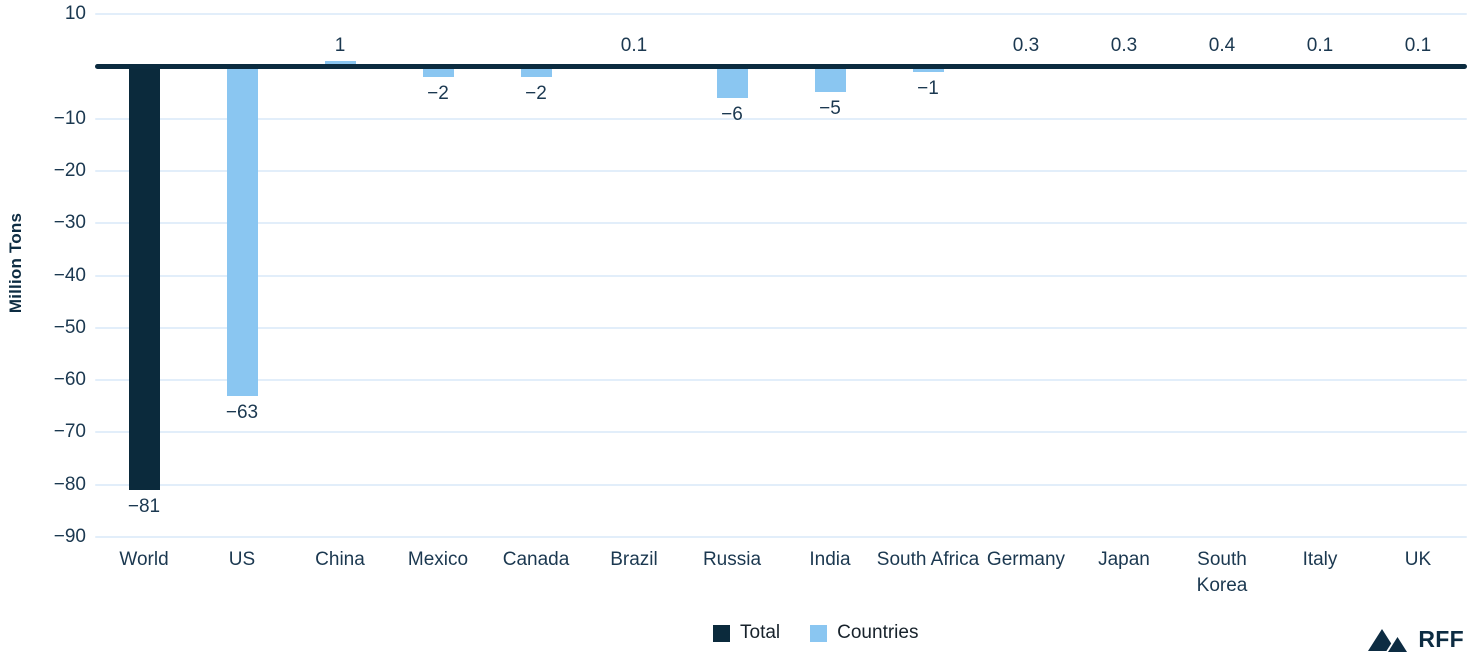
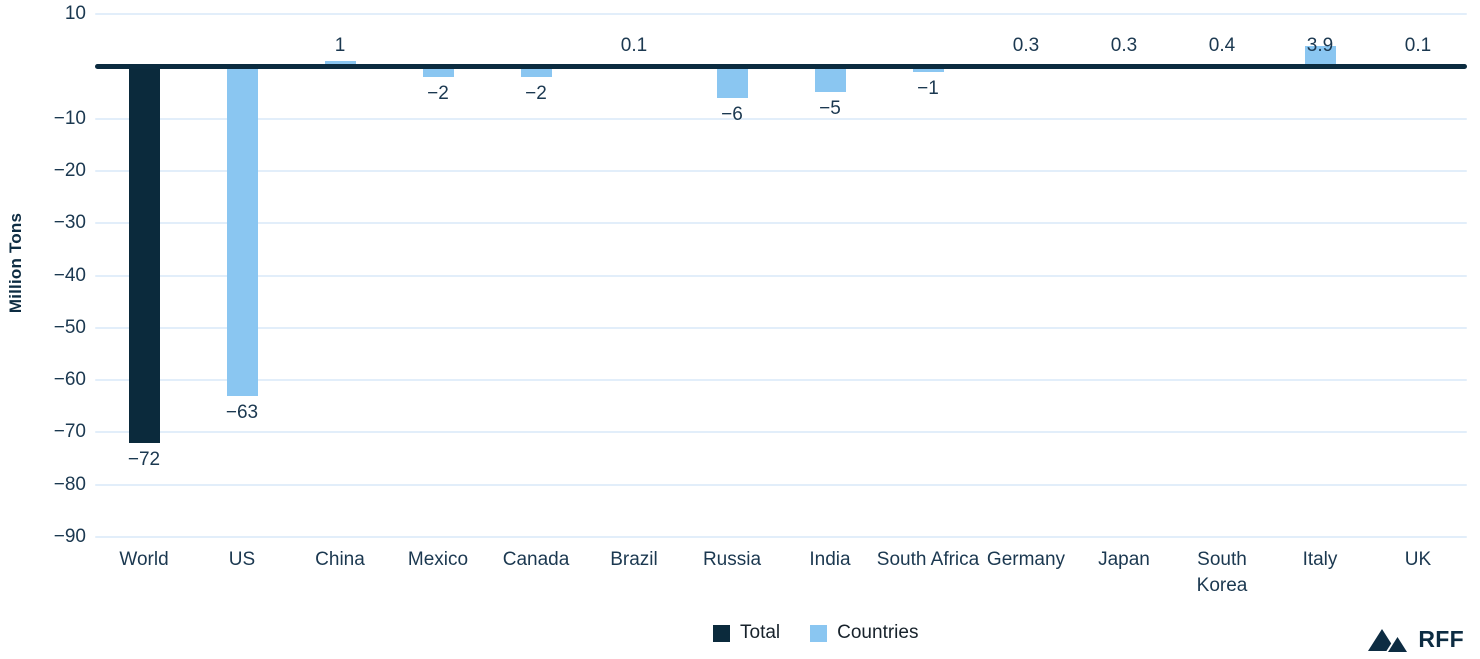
World: −81 -> −72
Italy: 0.1 -> 3.9
